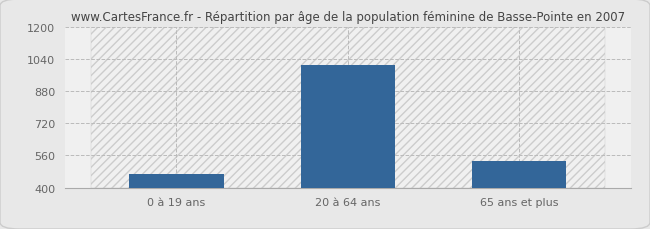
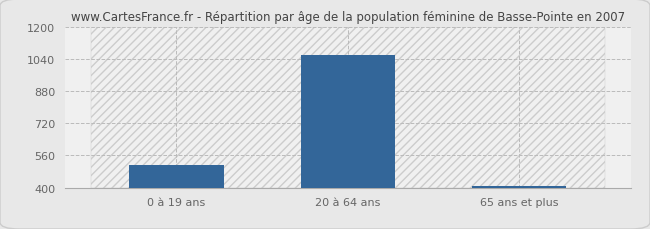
0 à 19 ans: 470 -> 510
20 à 64 ans: 1010 -> 1060
65 ans et plus: 530 -> 410
